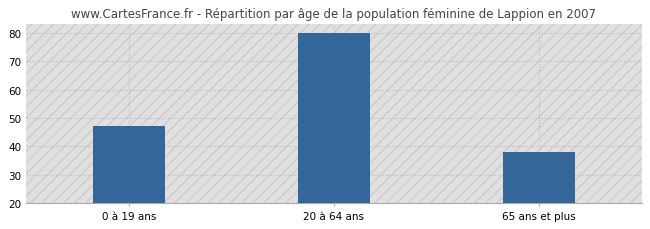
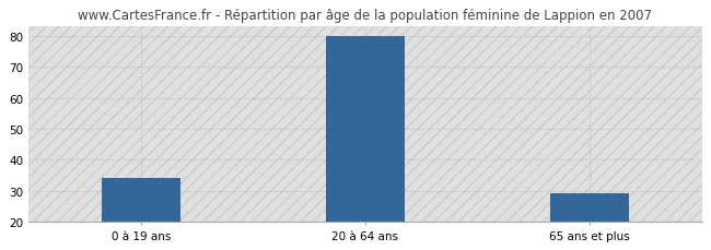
0 à 19 ans: 47 -> 34
65 ans et plus: 38 -> 29
